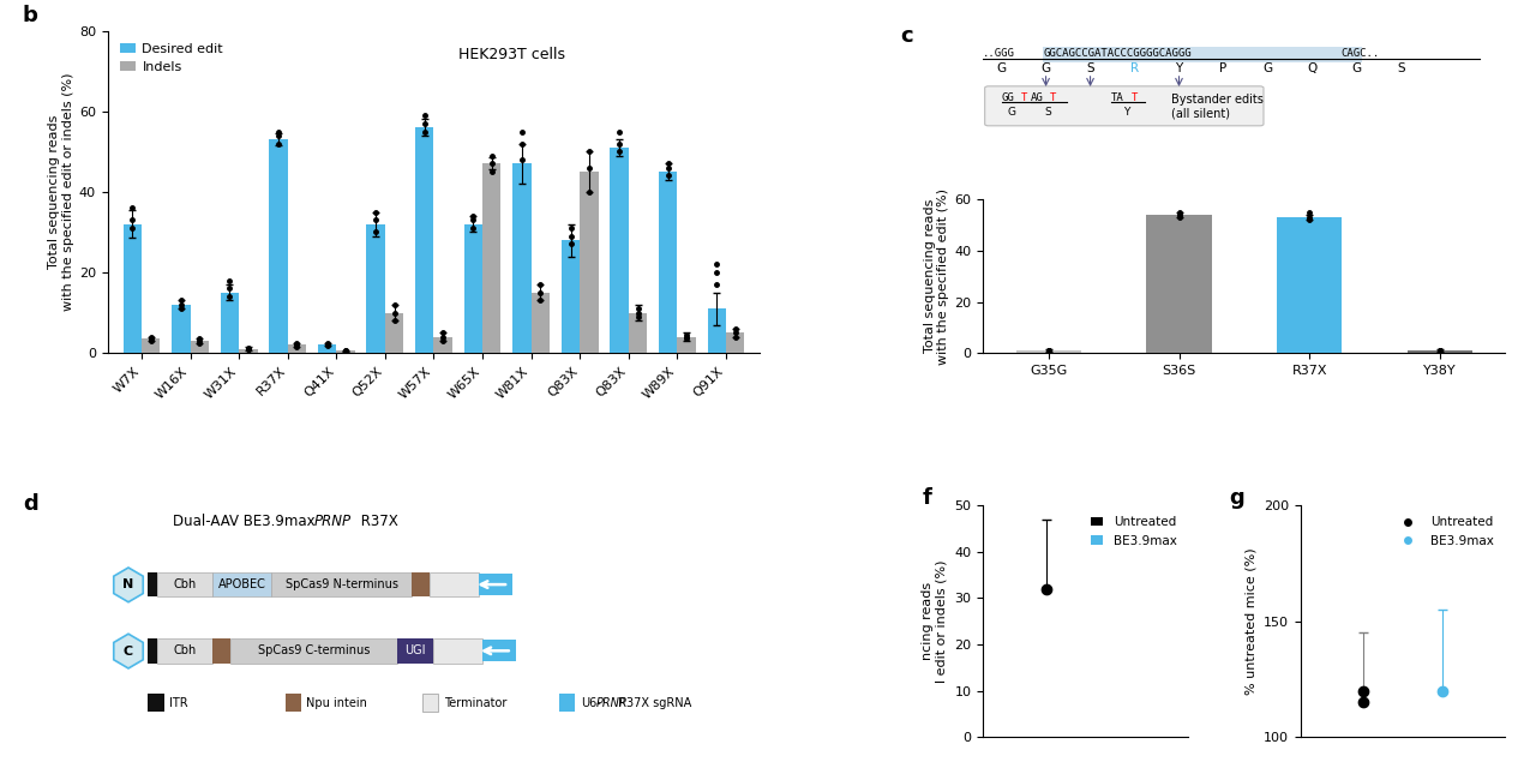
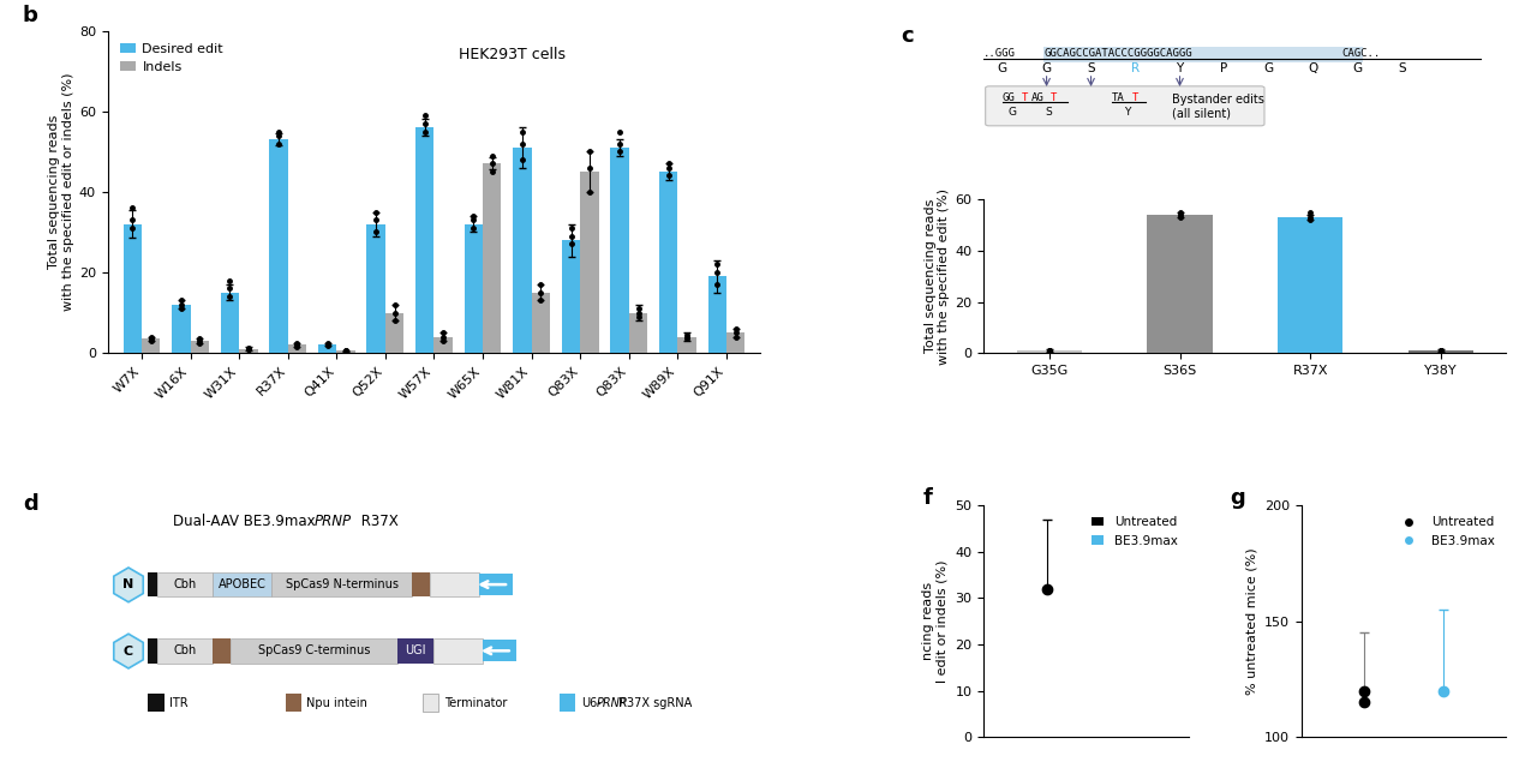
Desired edit/W81X: 47 -> 51
Desired edit/Q91X: 11 -> 19
